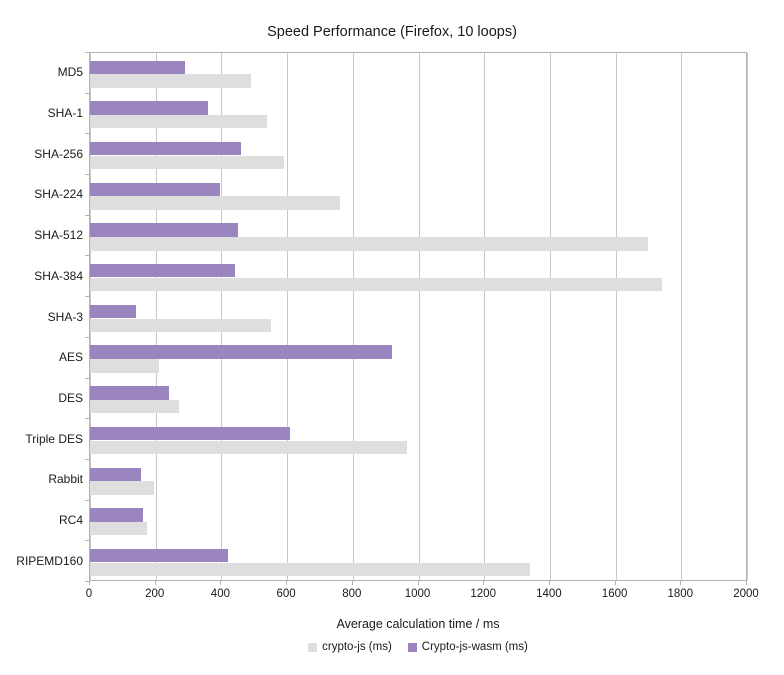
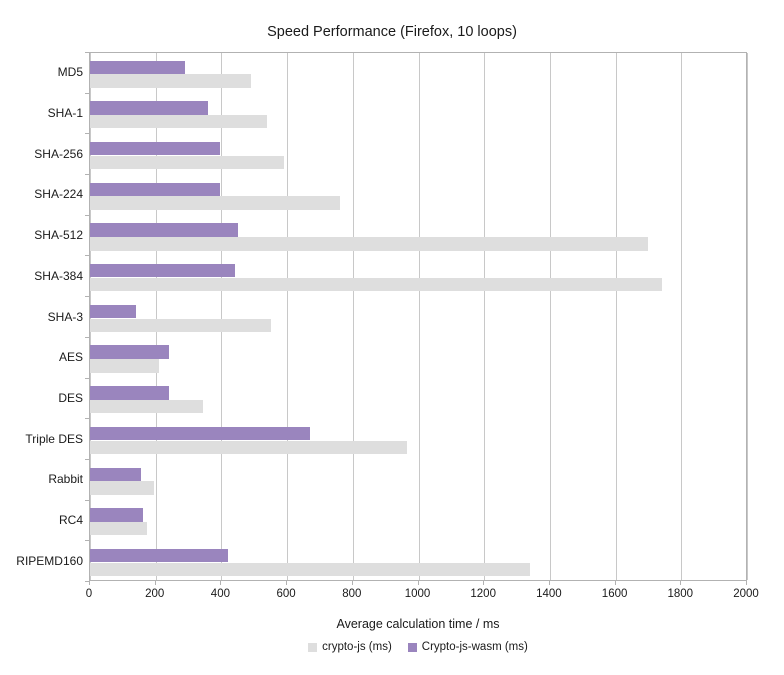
Crypto-js-wasm (ms)/SHA-256: 460 -> 400
Crypto-js-wasm (ms)/AES: 920 -> 240
crypto-js (ms)/DES: 270 -> 340
Crypto-js-wasm (ms)/Triple DES: 610 -> 670
